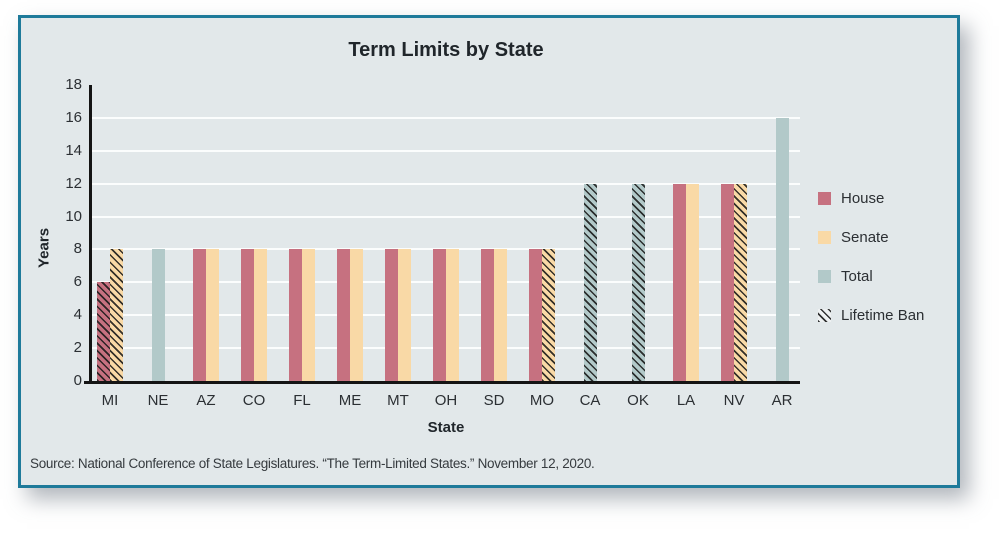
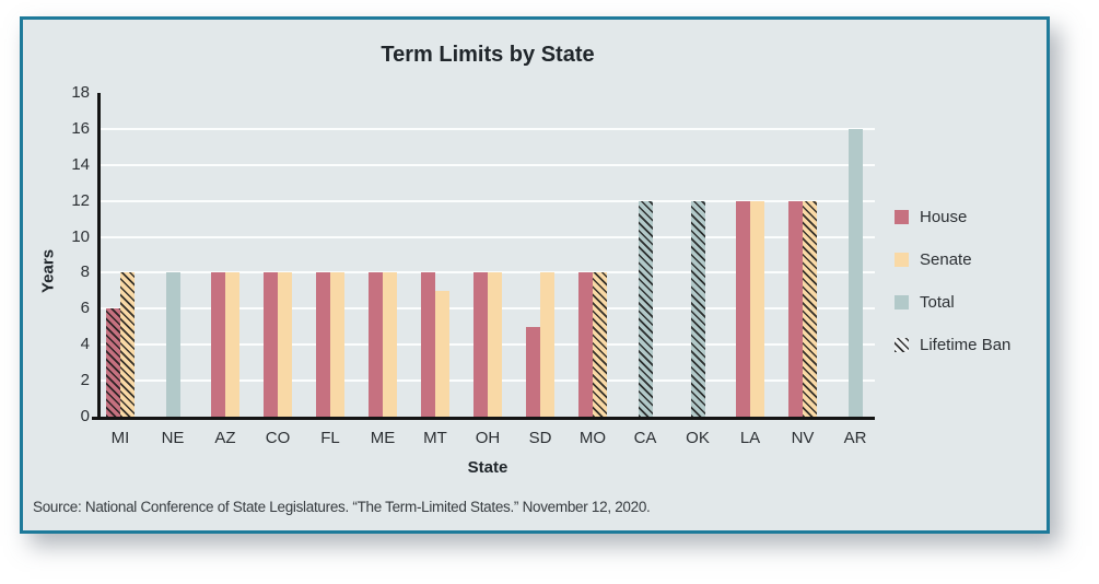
Senate/MT: 8 -> 7
House/SD: 8 -> 5
